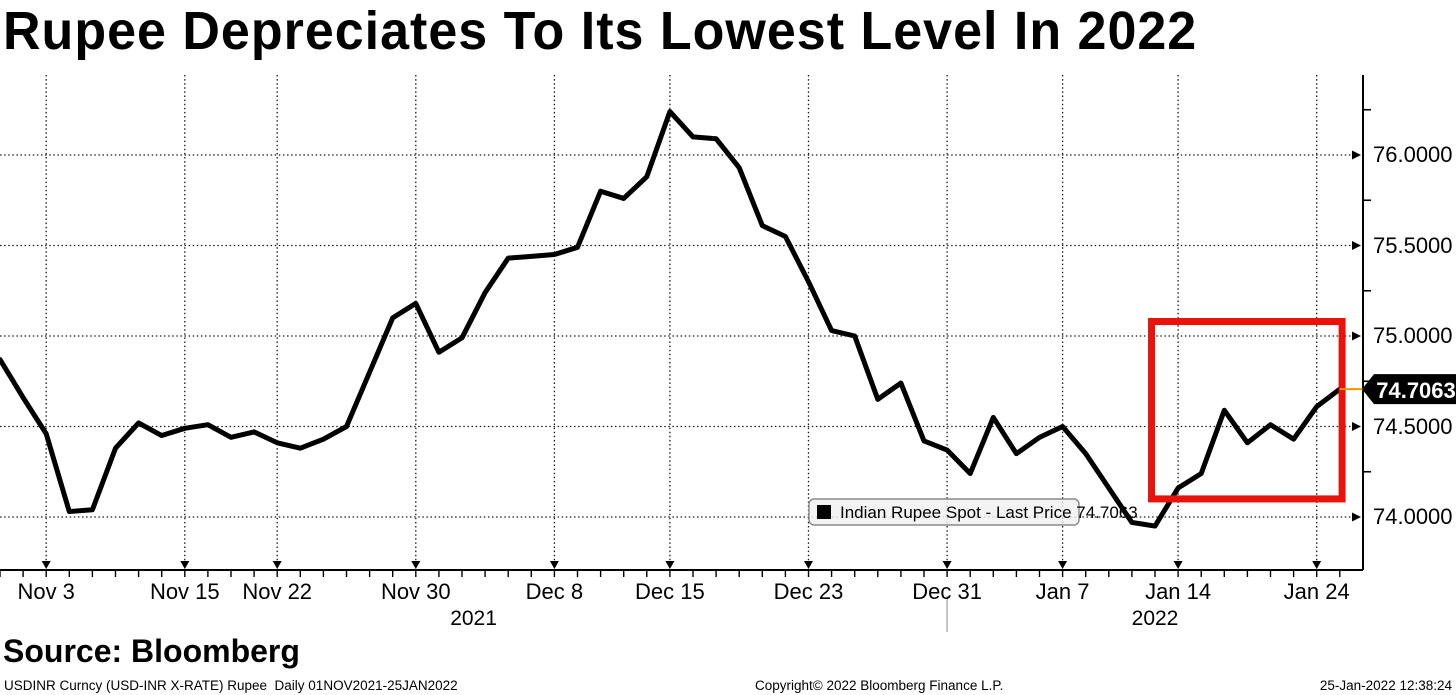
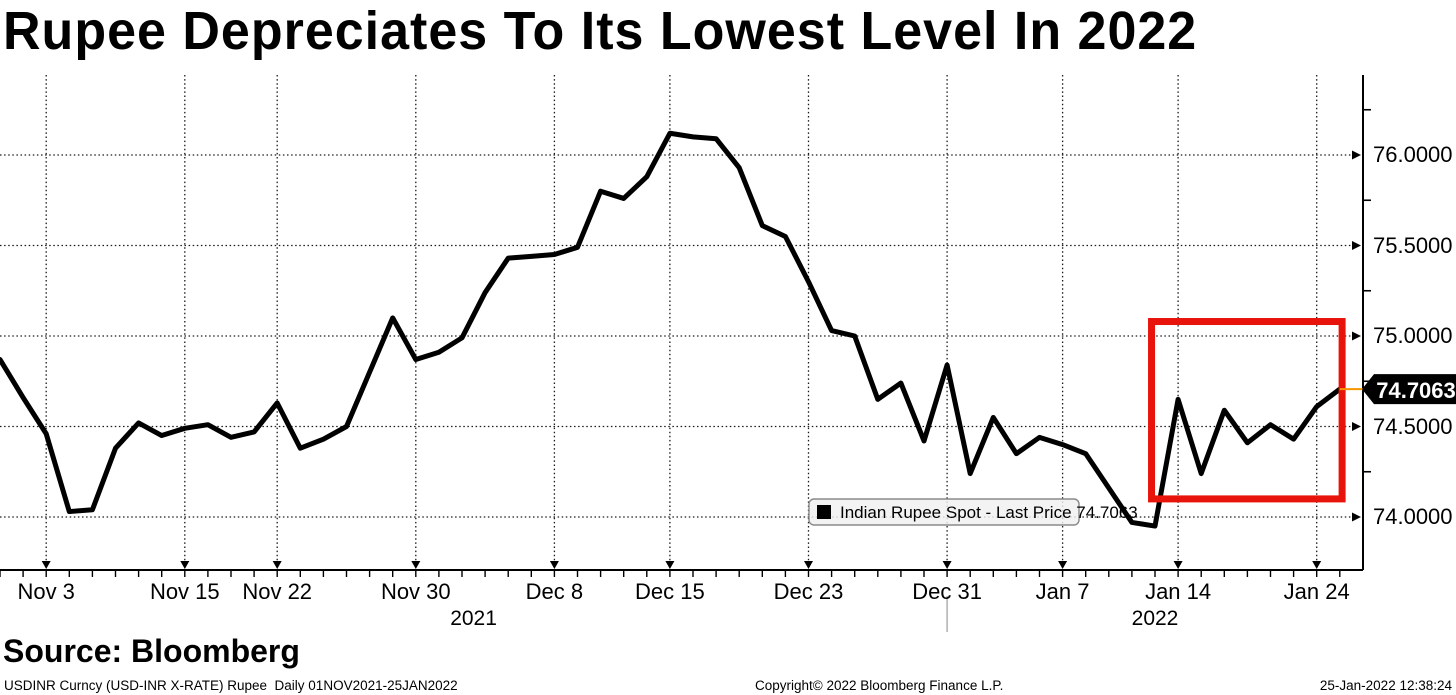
Nov 22: 74.41 -> 74.63
Nov 30: 75.18 -> 74.87
Dec 15: 76.24 -> 76.12
Dec 31: 74.37 -> 74.84
Jan 7: 74.50 -> 74.40
Jan 14: 74.16 -> 74.65
